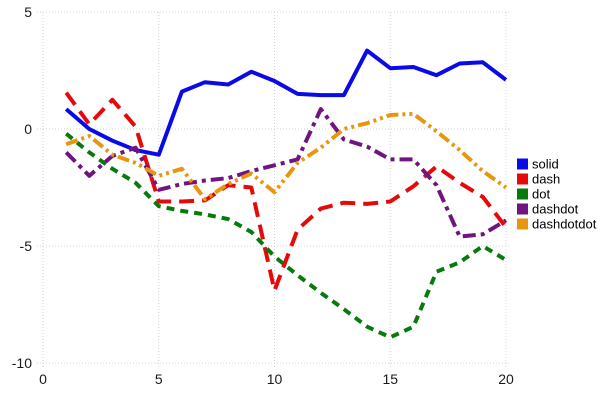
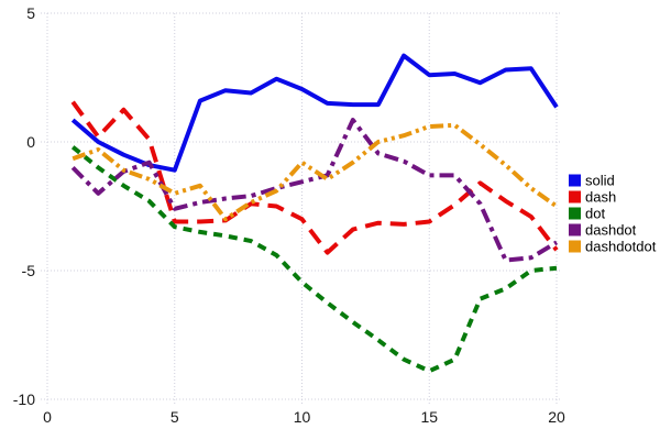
dash/10: -6.9 -> -3.0
dashdotdot/10: -2.7 -> -0.8
solid/20: 2.1 -> 1.4
dot/20: -5.6 -> -4.9
